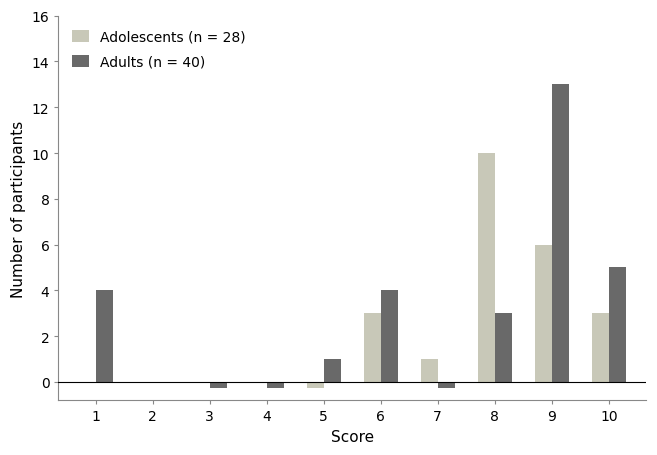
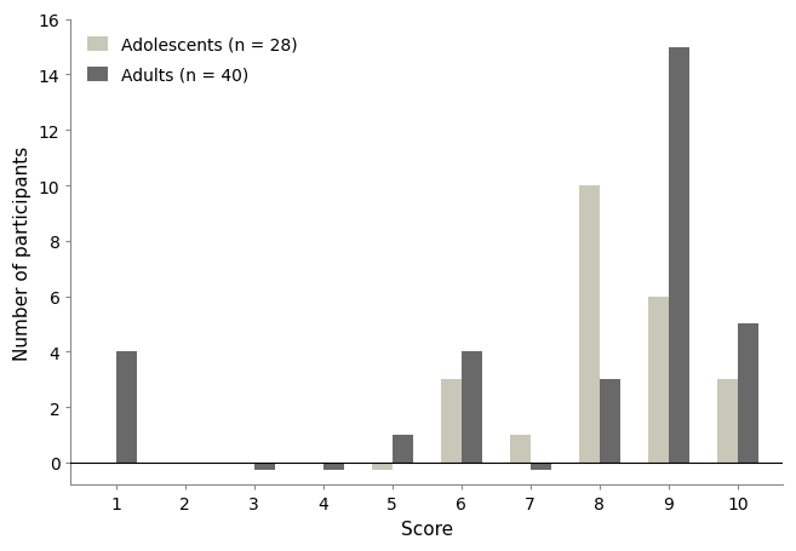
Adults (n = 40)/9: 13.00 -> 15.00
